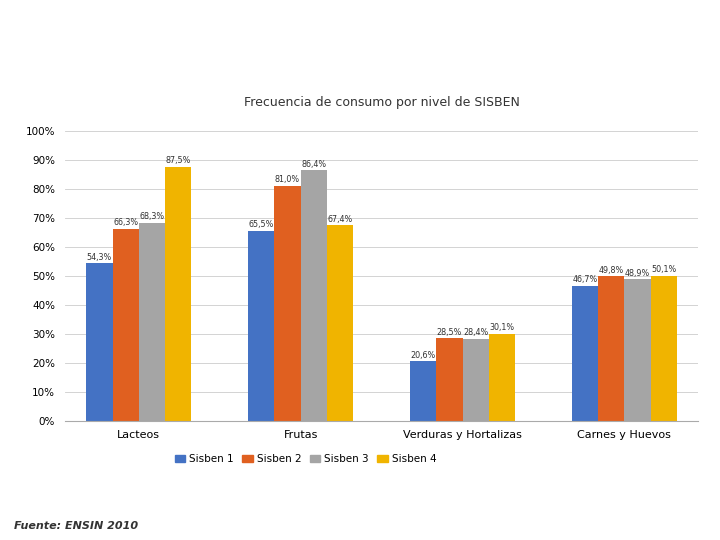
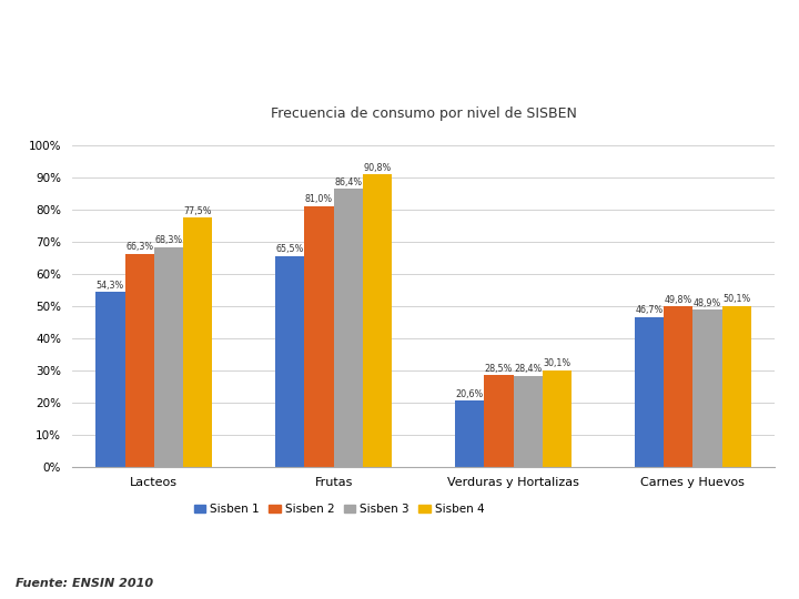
Sisben 4/Lacteos: 87,5% -> 77,5%
Sisben 4/Frutas: 67,4% -> 90,8%
